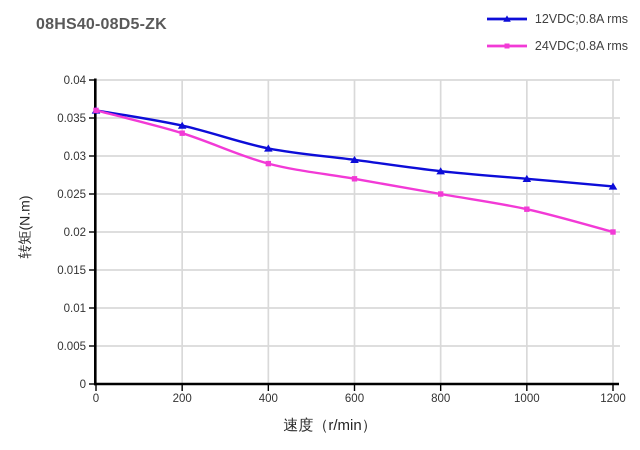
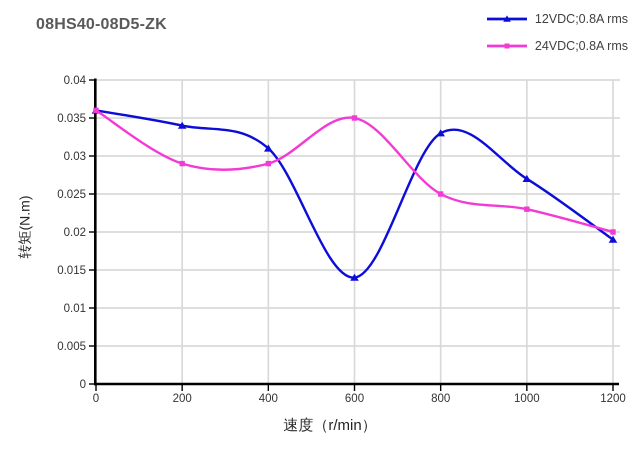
24VDC;0.8A rms/200: 0.033 -> 0.029
12VDC;0.8A rms/600: 0.029 -> 0.014
24VDC;0.8A rms/600: 0.027 -> 0.035
12VDC;0.8A rms/800: 0.028 -> 0.033
12VDC;0.8A rms/1200: 0.026 -> 0.019
